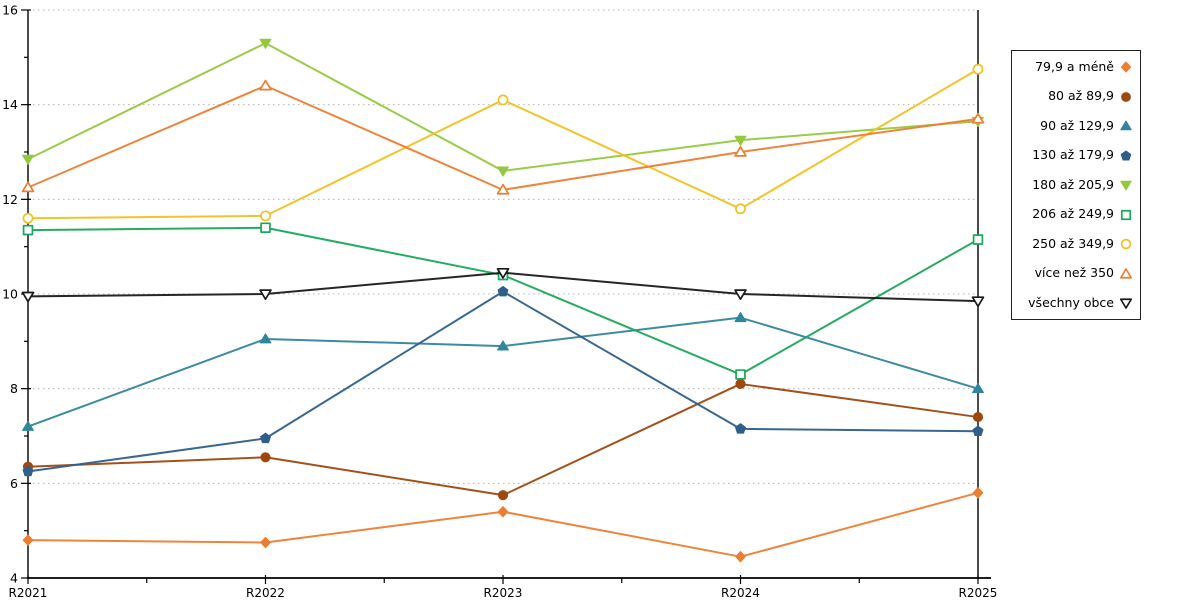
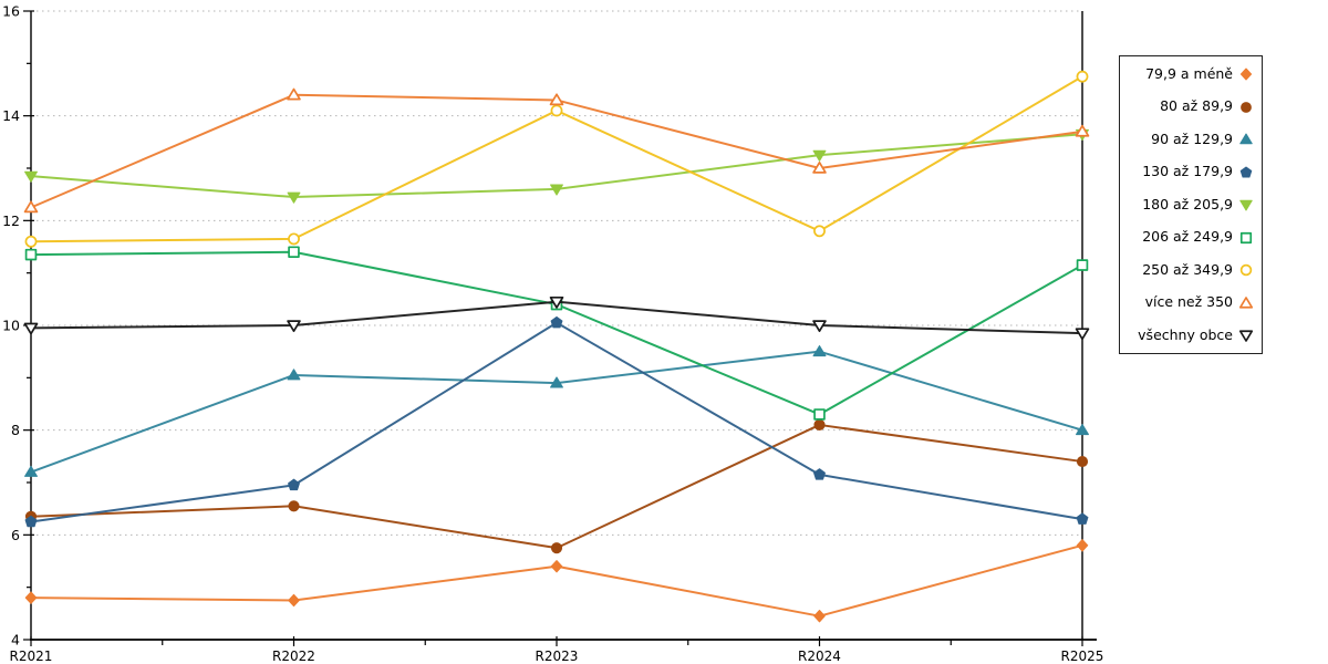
180 až 205,9/R2022: 15.3 -> 12.4
více než 350/R2023: 12.2 -> 14.3
130 až 179,9/R2025: 7.1 -> 6.3
